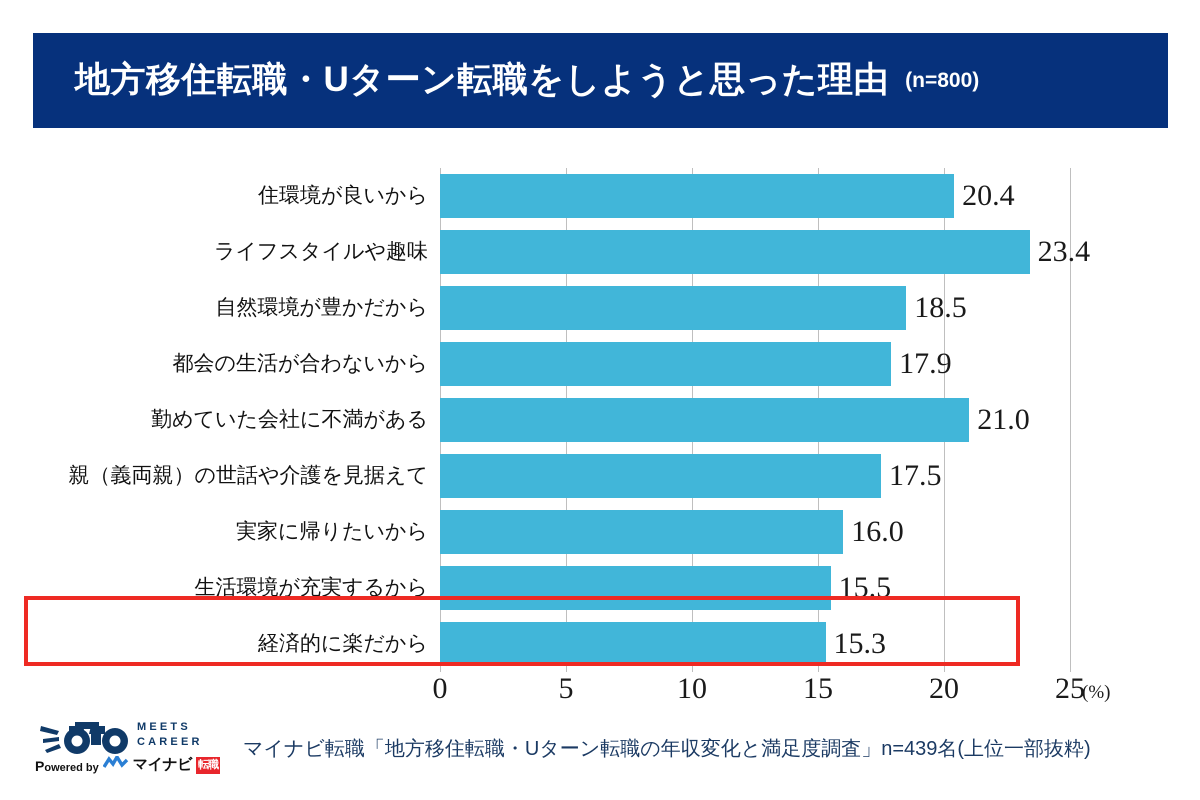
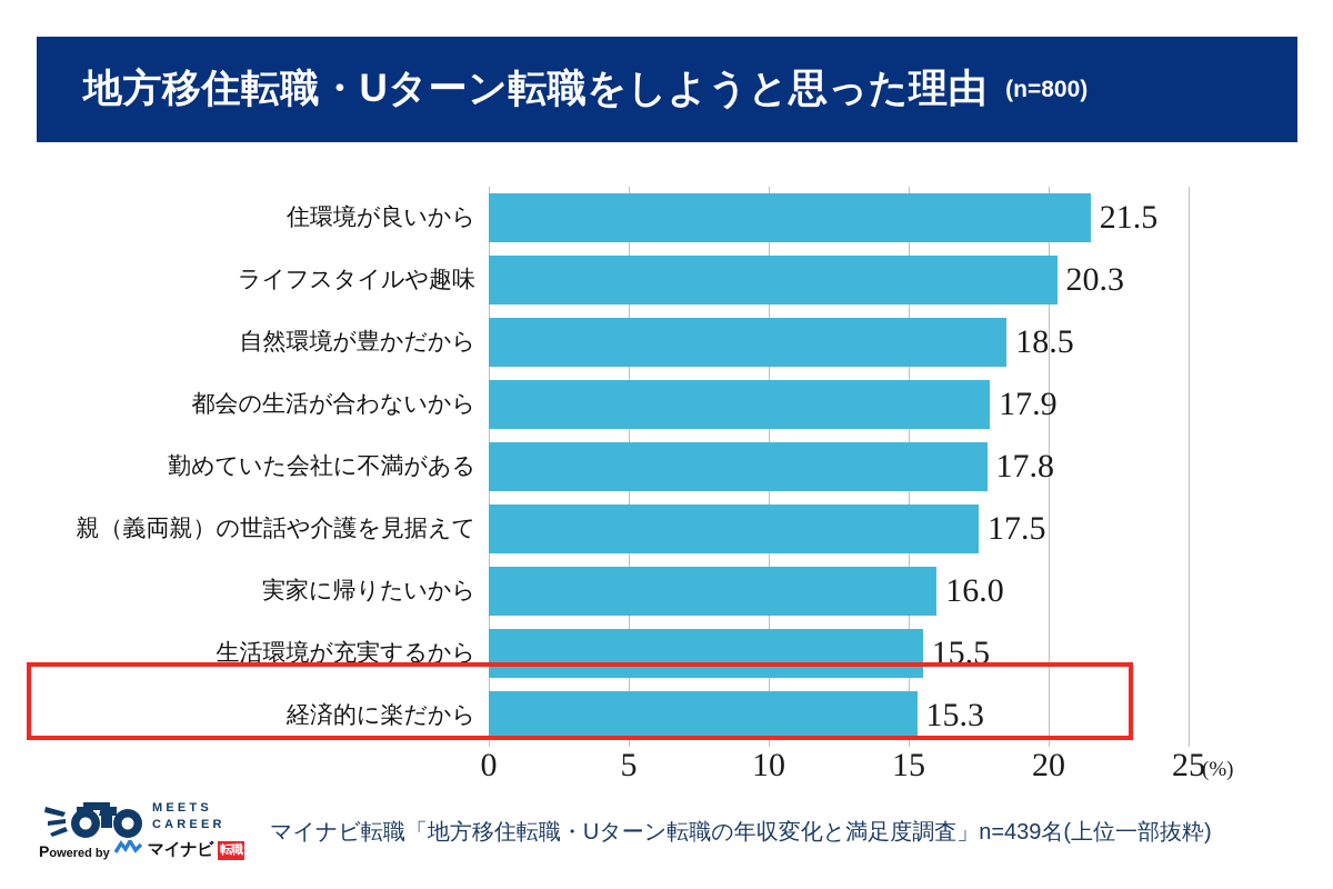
住環境が良いから: 20.4 -> 21.5
ライフスタイルや趣味: 23.4 -> 20.3
勤めていた会社に不満がある: 21.0 -> 17.8
